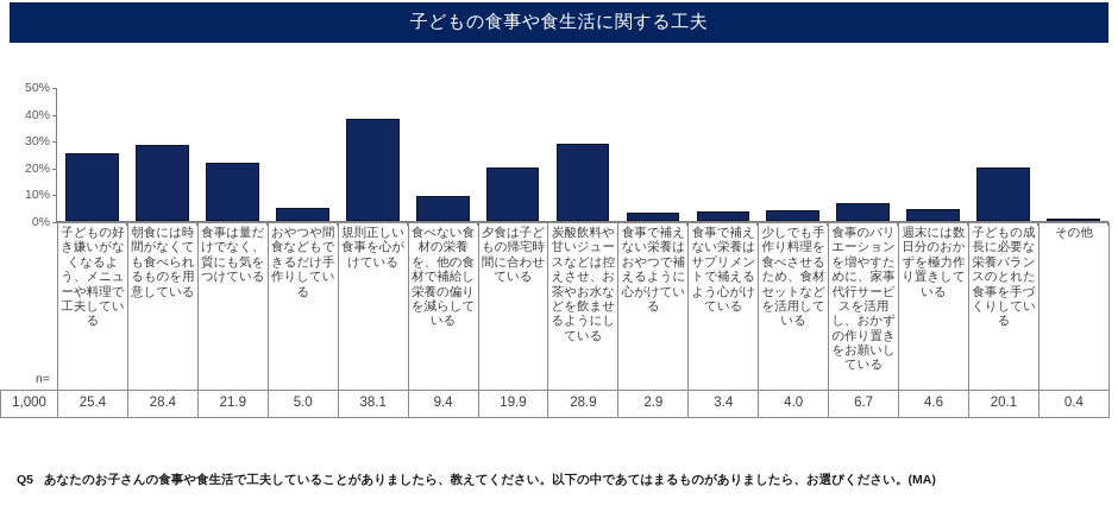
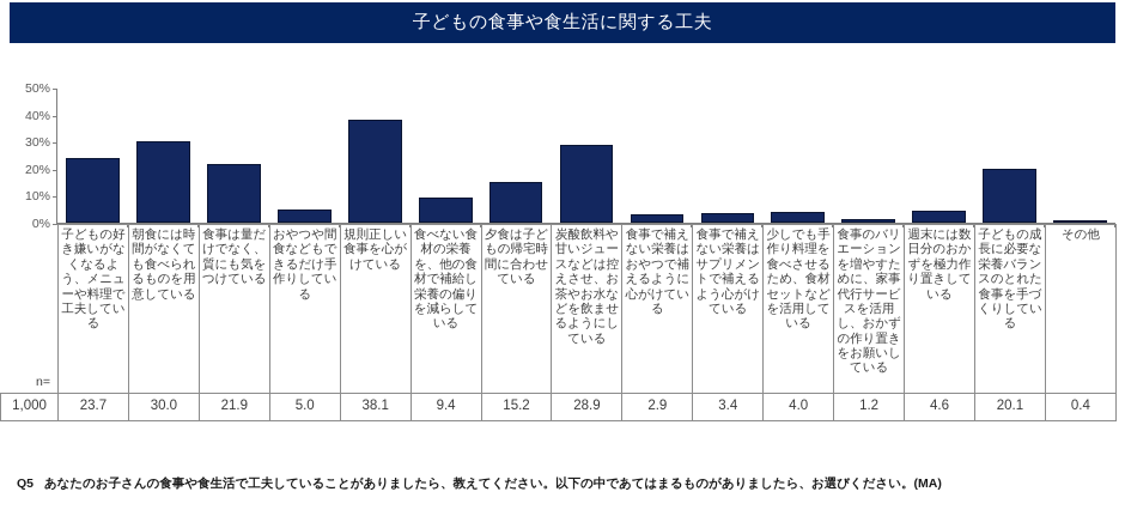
子どもの好き嫌いがなくなるよう、メニューや料理で工夫している: 25.4 -> 23.7
朝食には時間がなくても食べられるものを用意している: 28.4 -> 30.0
夕食は子どもの帰宅時間に合わせている: 19.9 -> 15.2
食事のバリエーションを増やすために、家事代行サービスを活用し、おかずの作り置きをお願いしている: 6.7 -> 1.2
